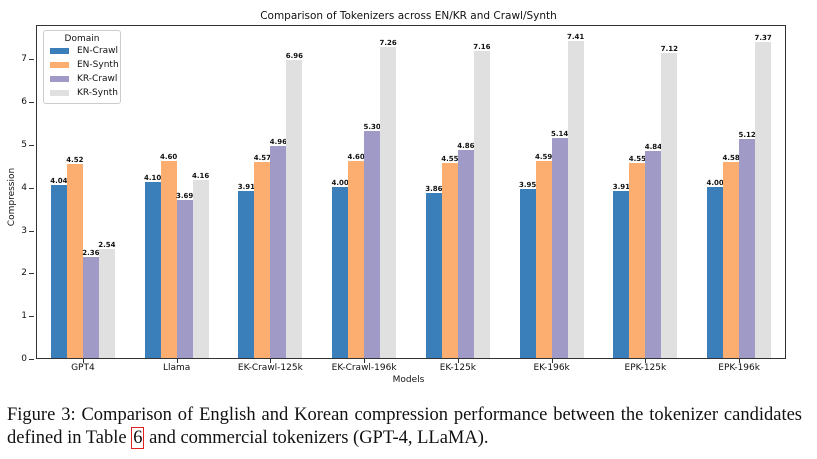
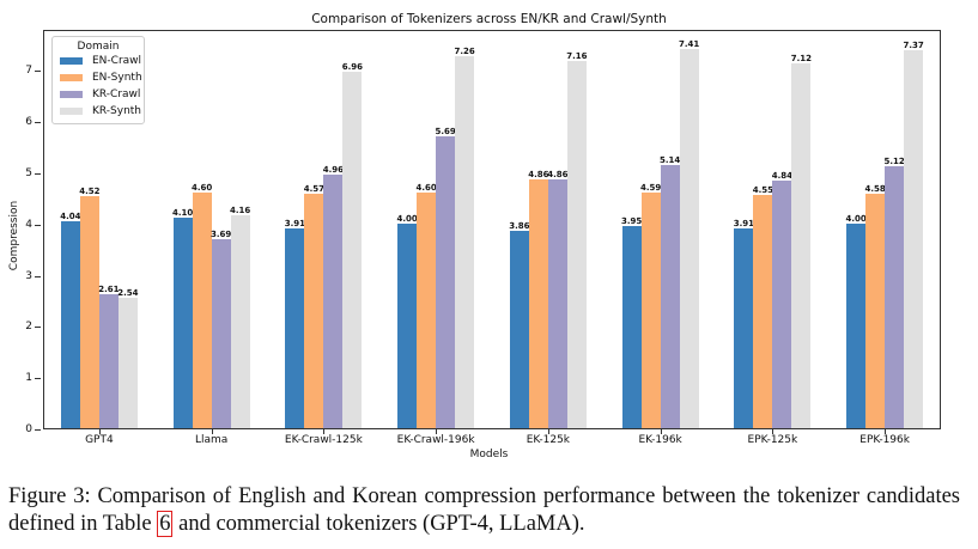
KR-Crawl/GPT4: 2.36 -> 2.61
KR-Crawl/EK-Crawl-196k: 5.30 -> 5.69
EN-Synth/EK-125k: 4.55 -> 4.86
